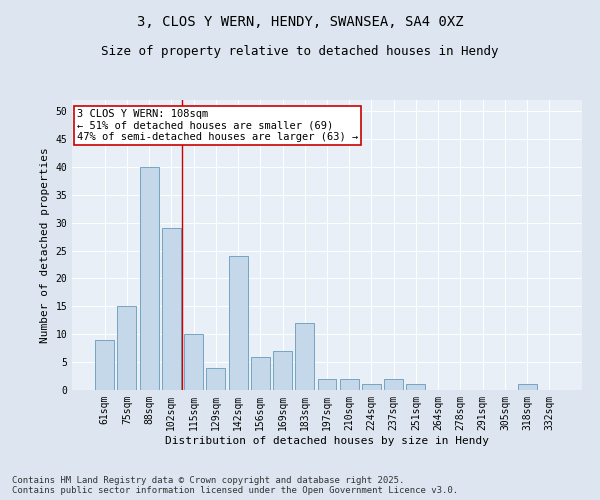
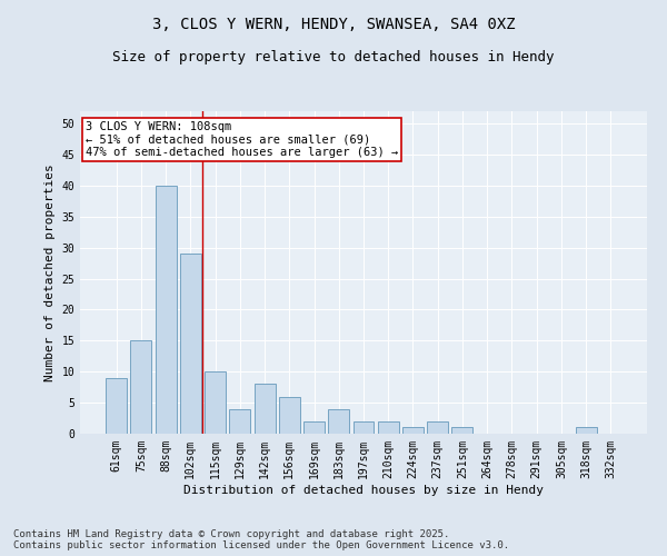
142sqm: 24 -> 8
169sqm: 7 -> 2
183sqm: 12 -> 4
